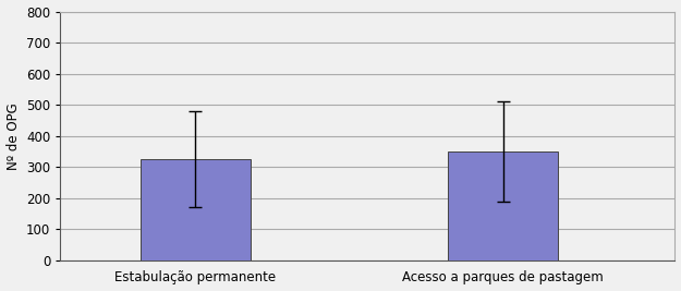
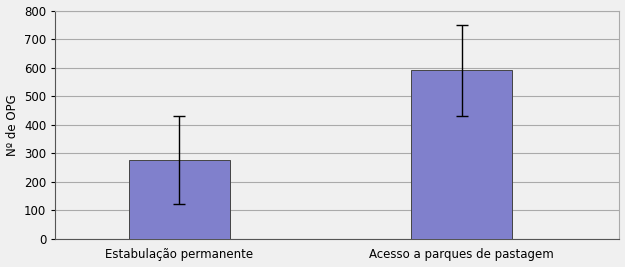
Estabulação permanente: 325 -> 275
Acesso a parques de pastagem: 350 -> 590
